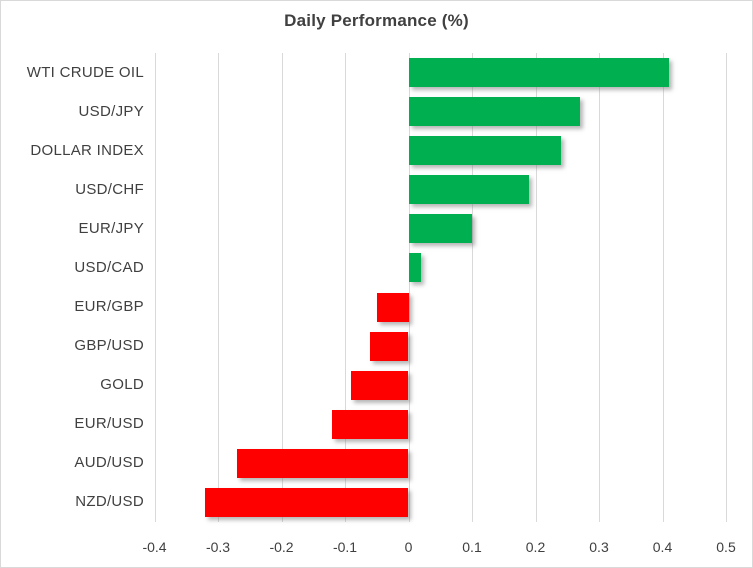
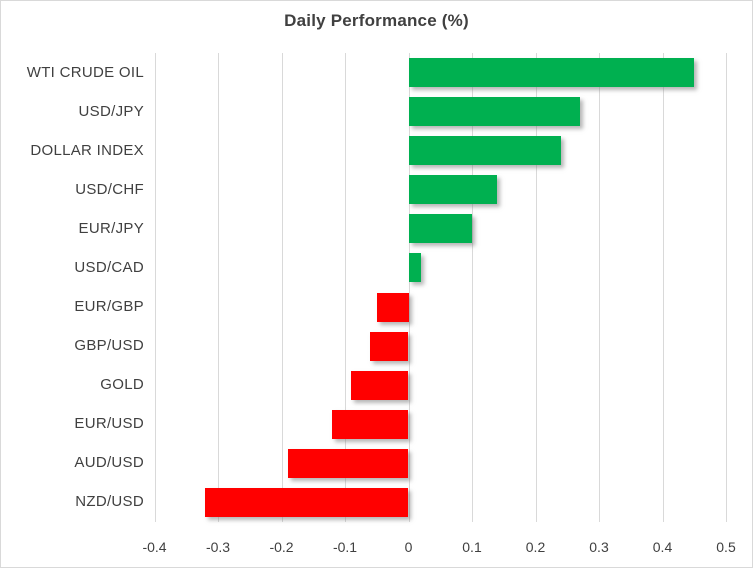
WTI CRUDE OIL: 0.41 -> 0.45
USD/CHF: 0.19 -> 0.14
AUD/USD: -0.27 -> -0.19
